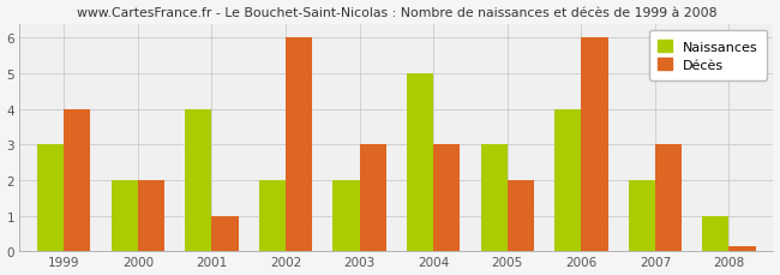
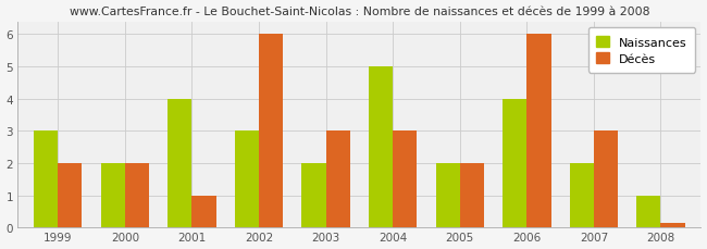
Décès/1999: 4.00 -> 2.00
Naissances/2002: 2 -> 3
Naissances/2005: 3 -> 2
